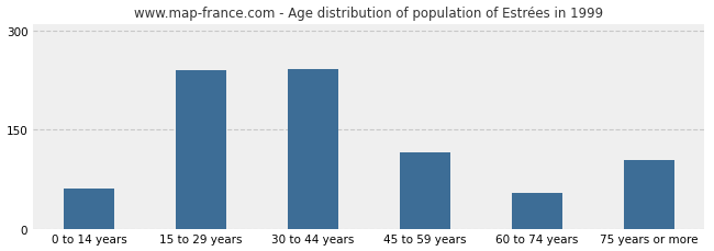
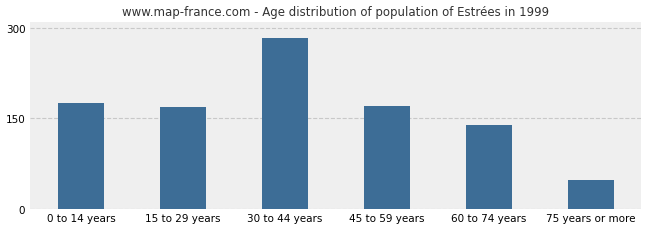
0 to 14 years: 60 -> 175
15 to 29 years: 240 -> 168
30 to 44 years: 242 -> 283
45 to 59 years: 116 -> 170
60 to 74 years: 54 -> 139
75 years or more: 104 -> 48
